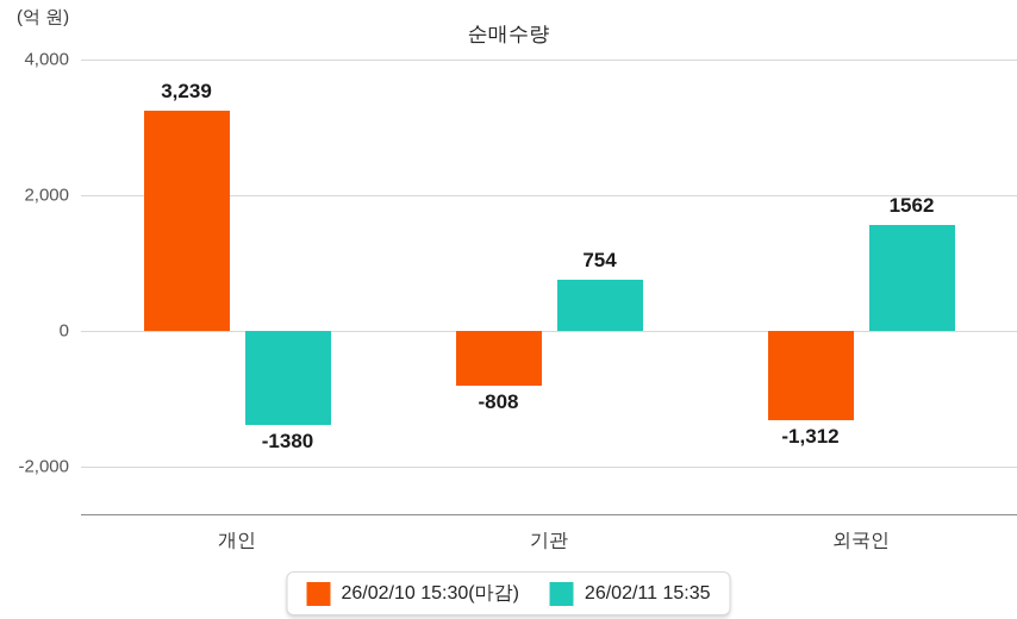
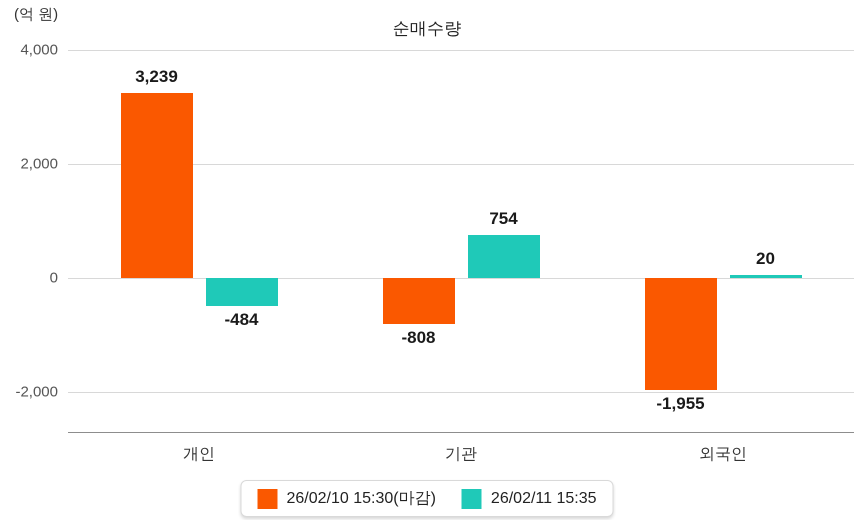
26/02/11 15:35/개인: -1380 -> -484
26/02/10 15:30(마감)/외국인: -1,312 -> -1,955
26/02/11 15:35/외국인: 1562 -> 20
